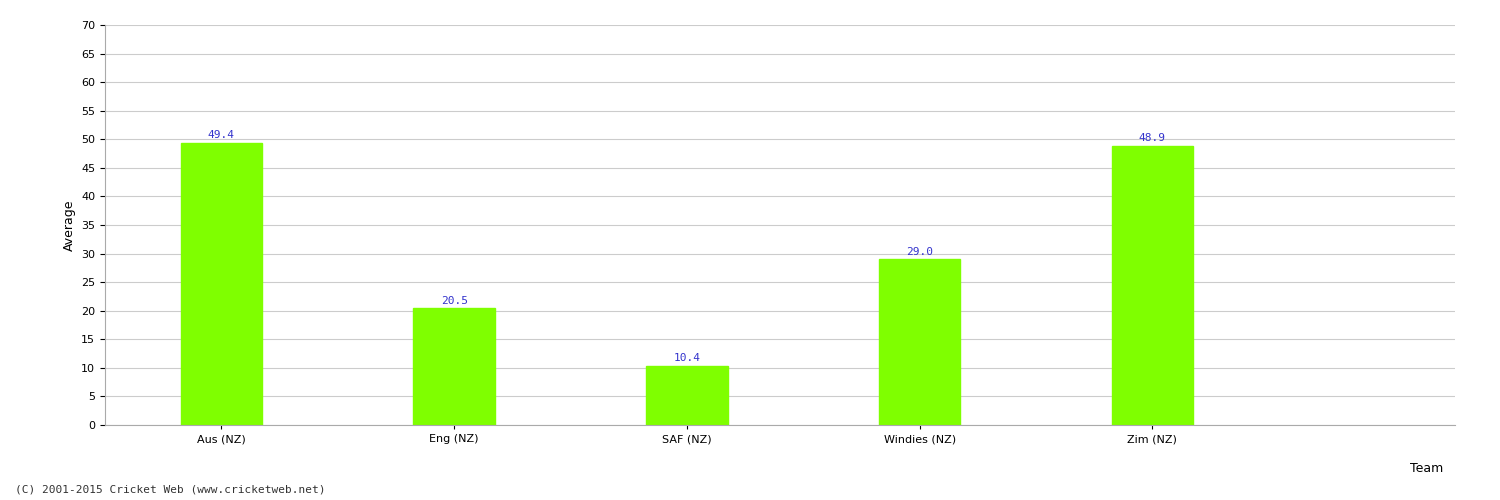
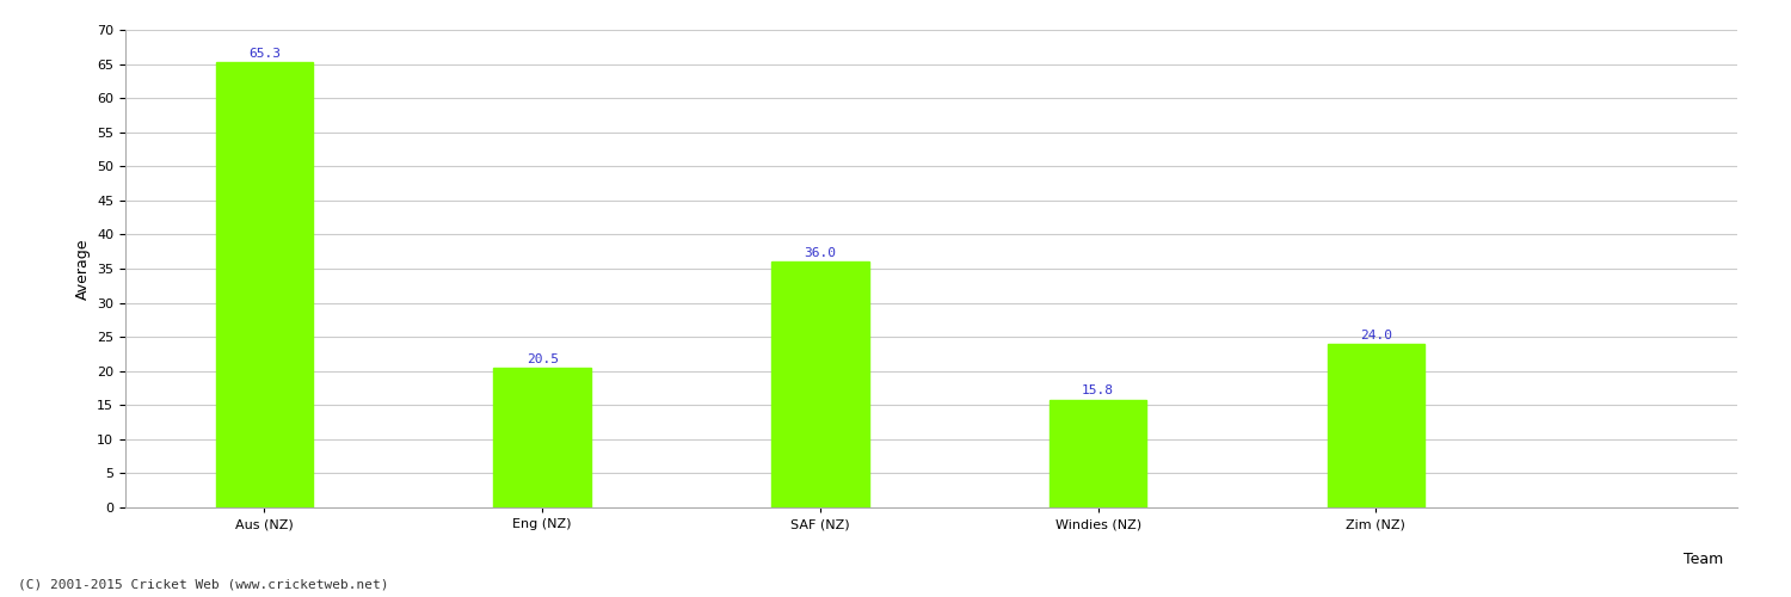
Aus (NZ): 49.4 -> 65.3
SAF (NZ): 10.4 -> 36.0
Windies (NZ): 29.0 -> 15.8
Zim (NZ): 48.9 -> 24.0
